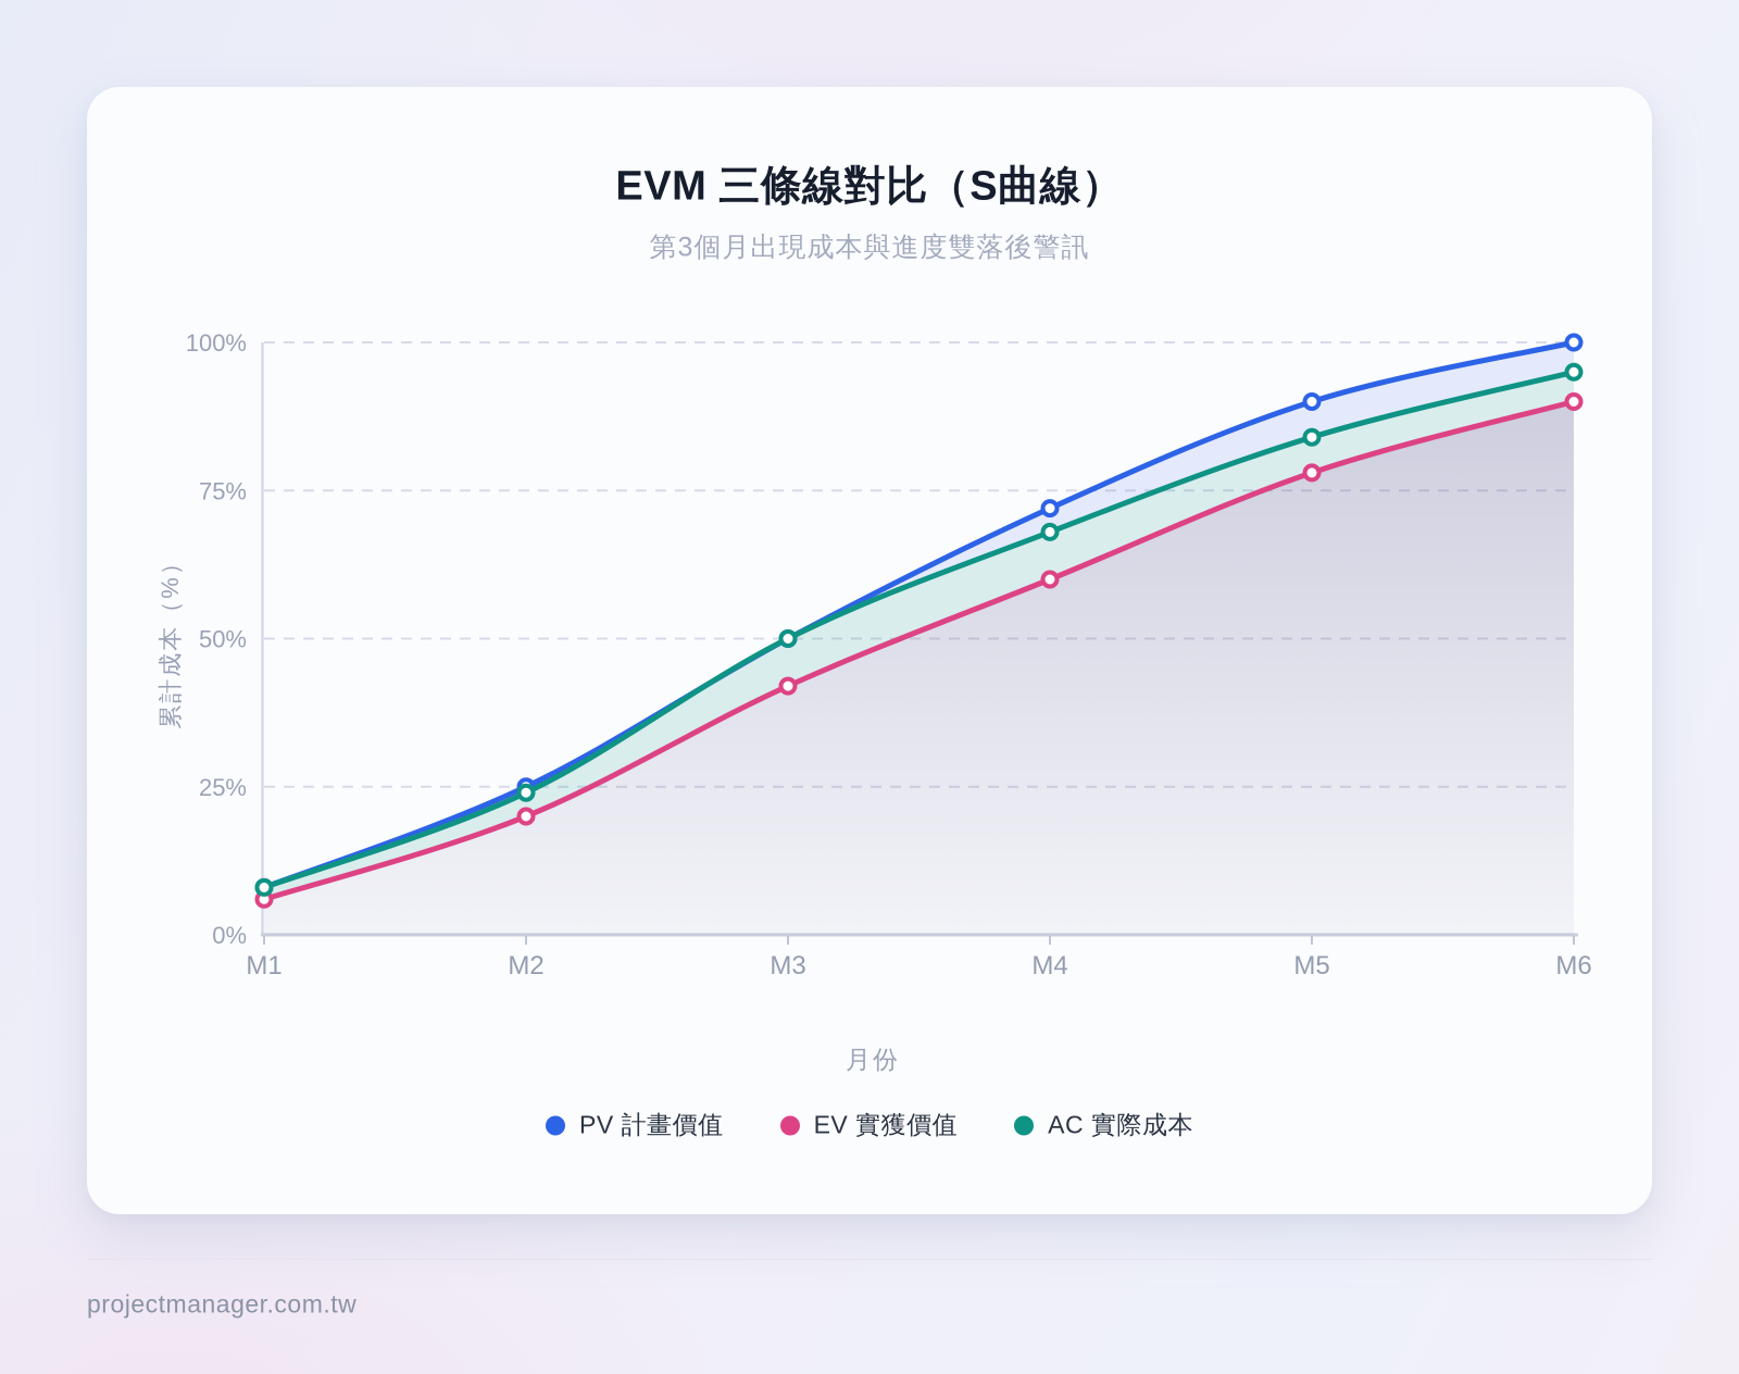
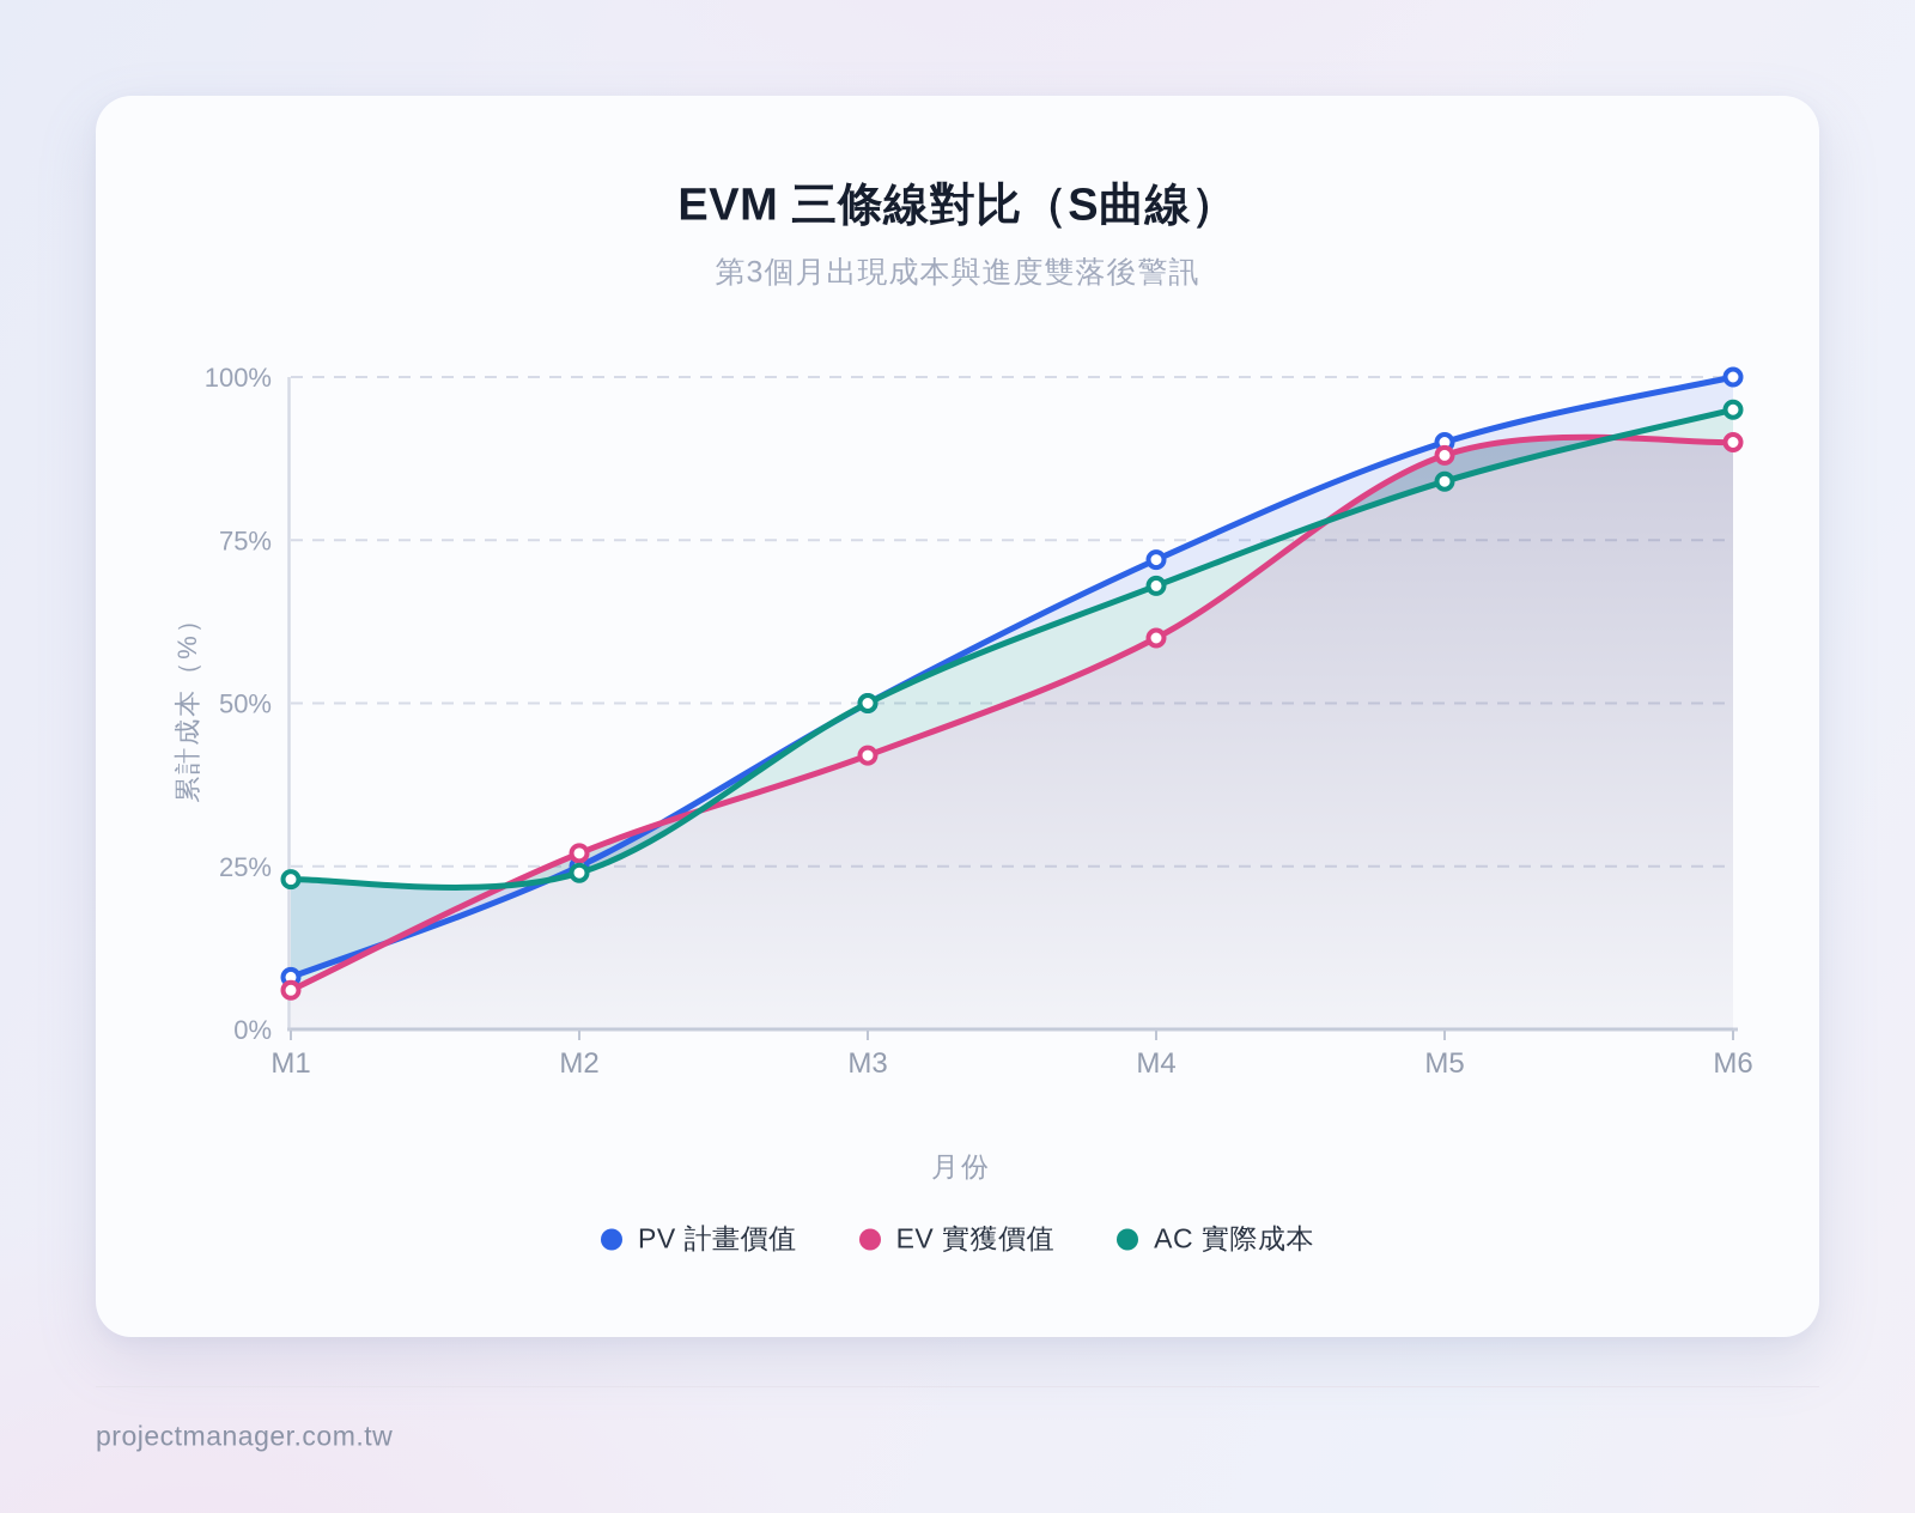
AC 實際成本/M1: 8% -> 23%
EV 實獲價值/M2: 20% -> 27%
EV 實獲價值/M5: 78% -> 88%
